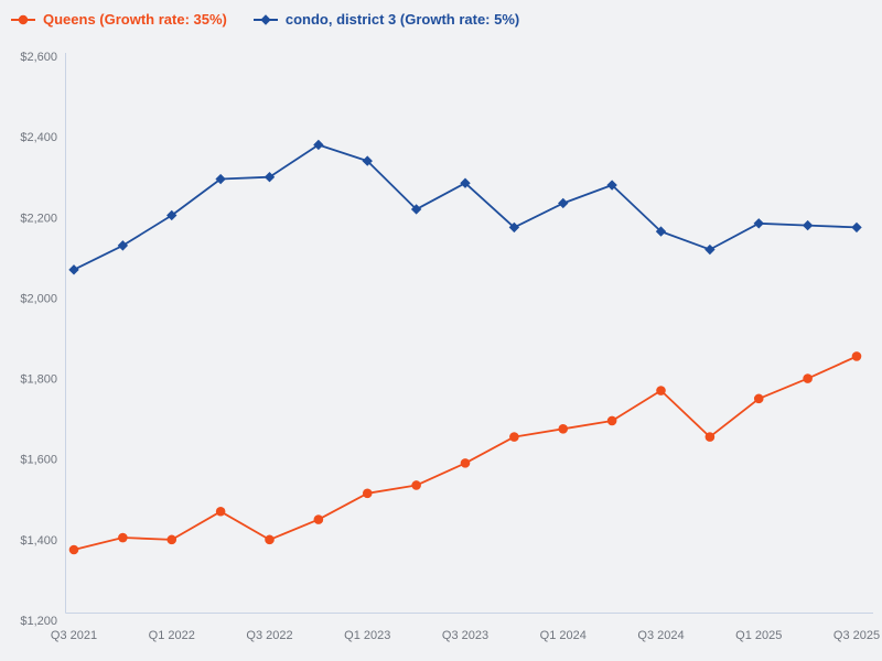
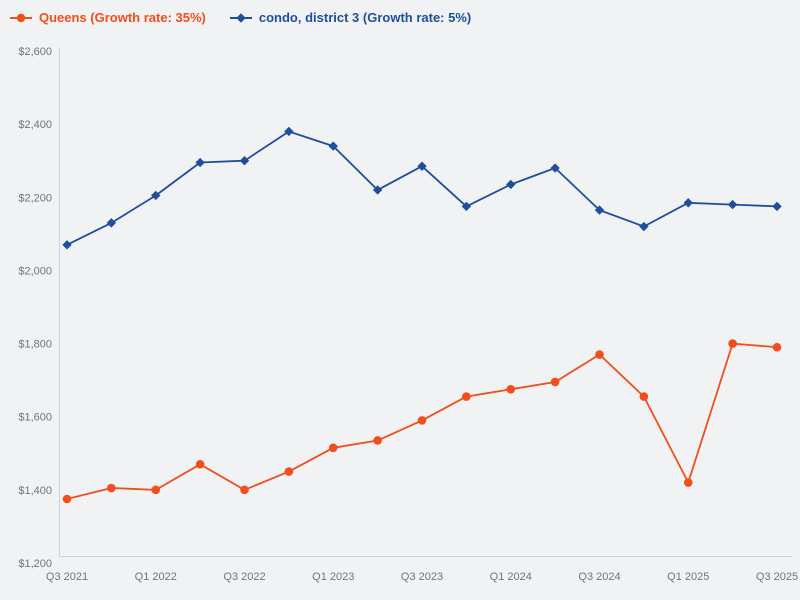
Queens (Growth rate: 35%)/Q1 2025: $1750 -> $1420
Queens (Growth rate: 35%)/Q3 2025: $1860 -> $1790
